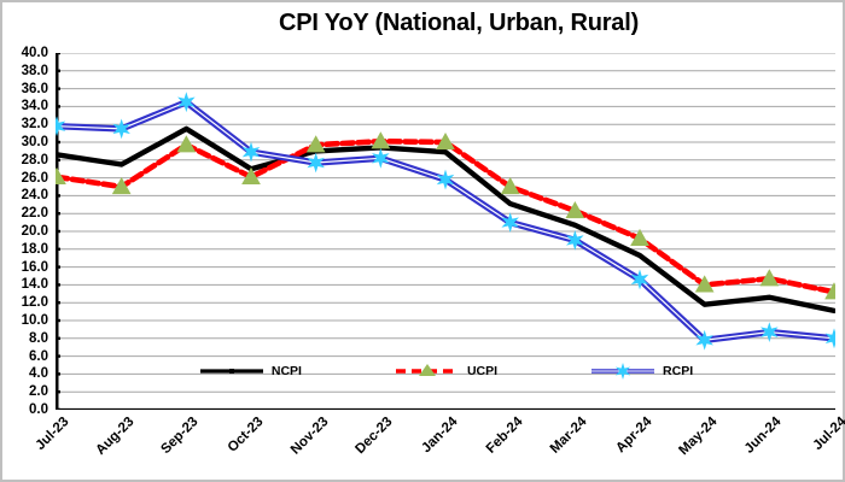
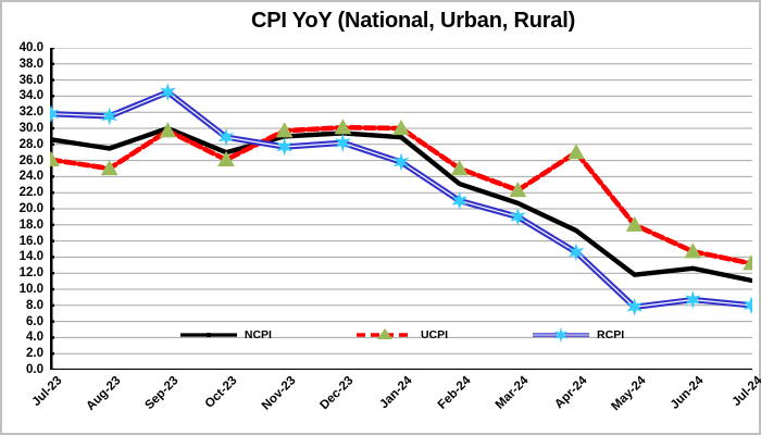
NCPI/Sep-23: 32 -> 30
UCPI/Apr-24: 19 -> 27
UCPI/May-24: 14 -> 18
